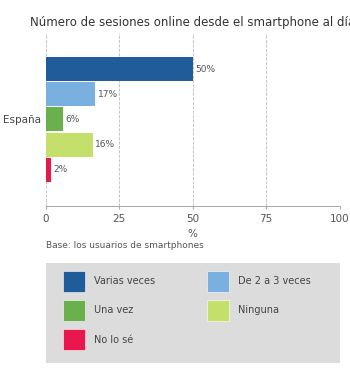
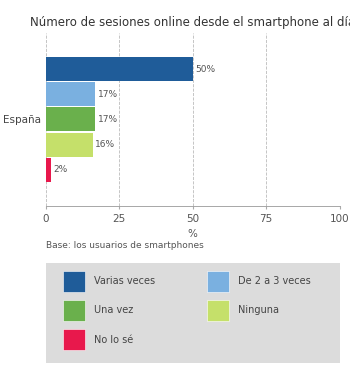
España: 6% -> 17%
